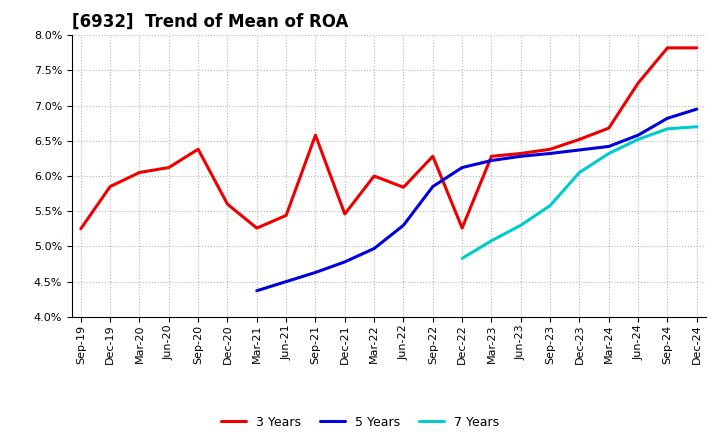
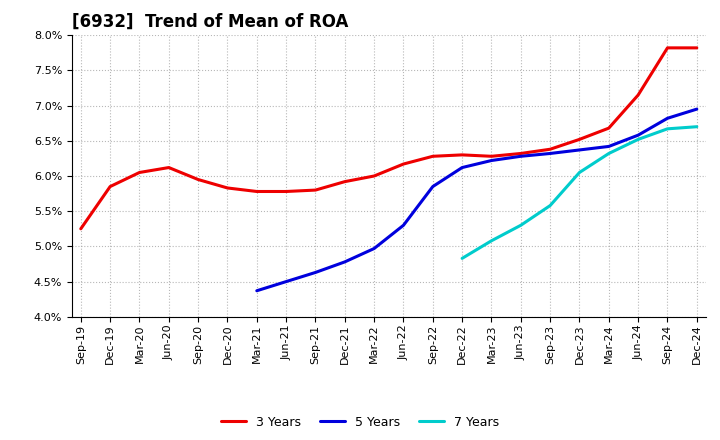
3 Years/Sep-20: 6.38% -> 5.95%
3 Years/Dec-20: 5.60% -> 5.83%
3 Years/Mar-21: 5.26% -> 5.78%
3 Years/Jun-21: 5.44% -> 5.78%
3 Years/Sep-21: 6.58% -> 5.80%
3 Years/Dec-21: 5.46% -> 5.92%
3 Years/Jun-22: 5.84% -> 6.17%
3 Years/Dec-22: 5.26% -> 6.30%
3 Years/Jun-24: 7.32% -> 7.15%
